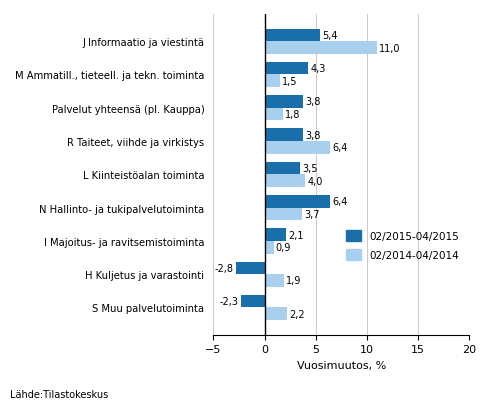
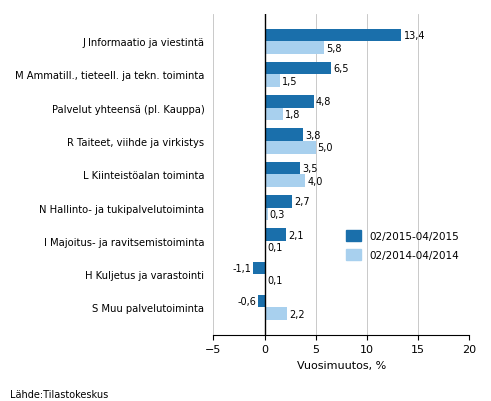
02/2015-04/2015/J Informaatio ja viestintä: 5,4 -> 13,4
02/2014-04/2014/J Informaatio ja viestintä: 11,0 -> 5,8
02/2015-04/2015/M Ammatill., tieteell. ja tekn. toiminta: 4,3 -> 6,5
02/2015-04/2015/Palvelut yhteensä (pl. Kauppa): 3,8 -> 4,8
02/2014-04/2014/R Taiteet, viihde ja virkistys: 6,4 -> 5,0
02/2015-04/2015/N Hallinto- ja tukipalvelutoiminta: 6,4 -> 2,7
02/2014-04/2014/N Hallinto- ja tukipalvelutoiminta: 3,7 -> 0,3
02/2014-04/2014/I Majoitus- ja ravitsemistoiminta: 0,9 -> 0,1
02/2015-04/2015/H Kuljetus ja varastointi: -2,8 -> -1,1
02/2014-04/2014/H Kuljetus ja varastointi: 1,9 -> 0,1
02/2015-04/2015/S Muu palvelutoiminta: -2,3 -> -0,6
